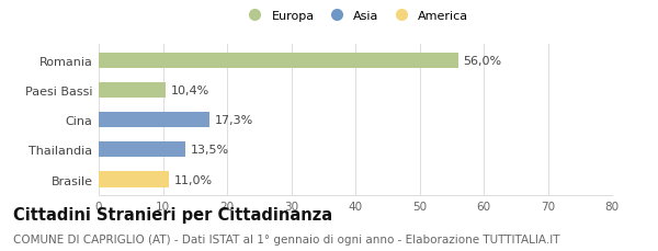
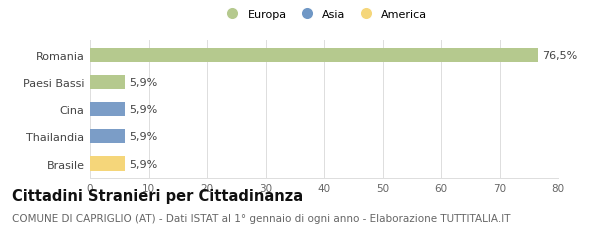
Romania: 56,0% -> 76,5%
Paesi Bassi: 10,4% -> 5,9%
Cina: 17,3% -> 5,9%
Thailandia: 13,5% -> 5,9%
Brasile: 11,0% -> 5,9%
